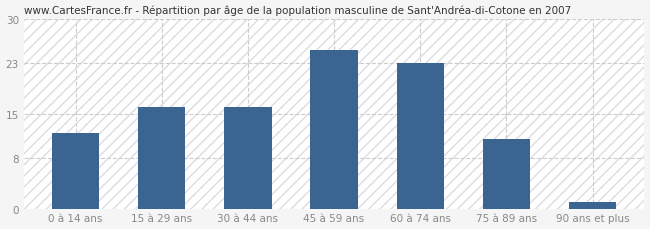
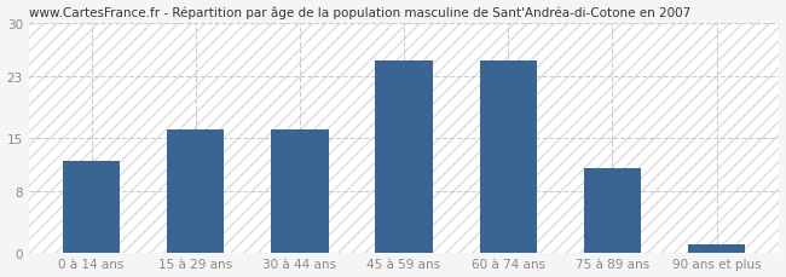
60 à 74 ans: 23 -> 25
